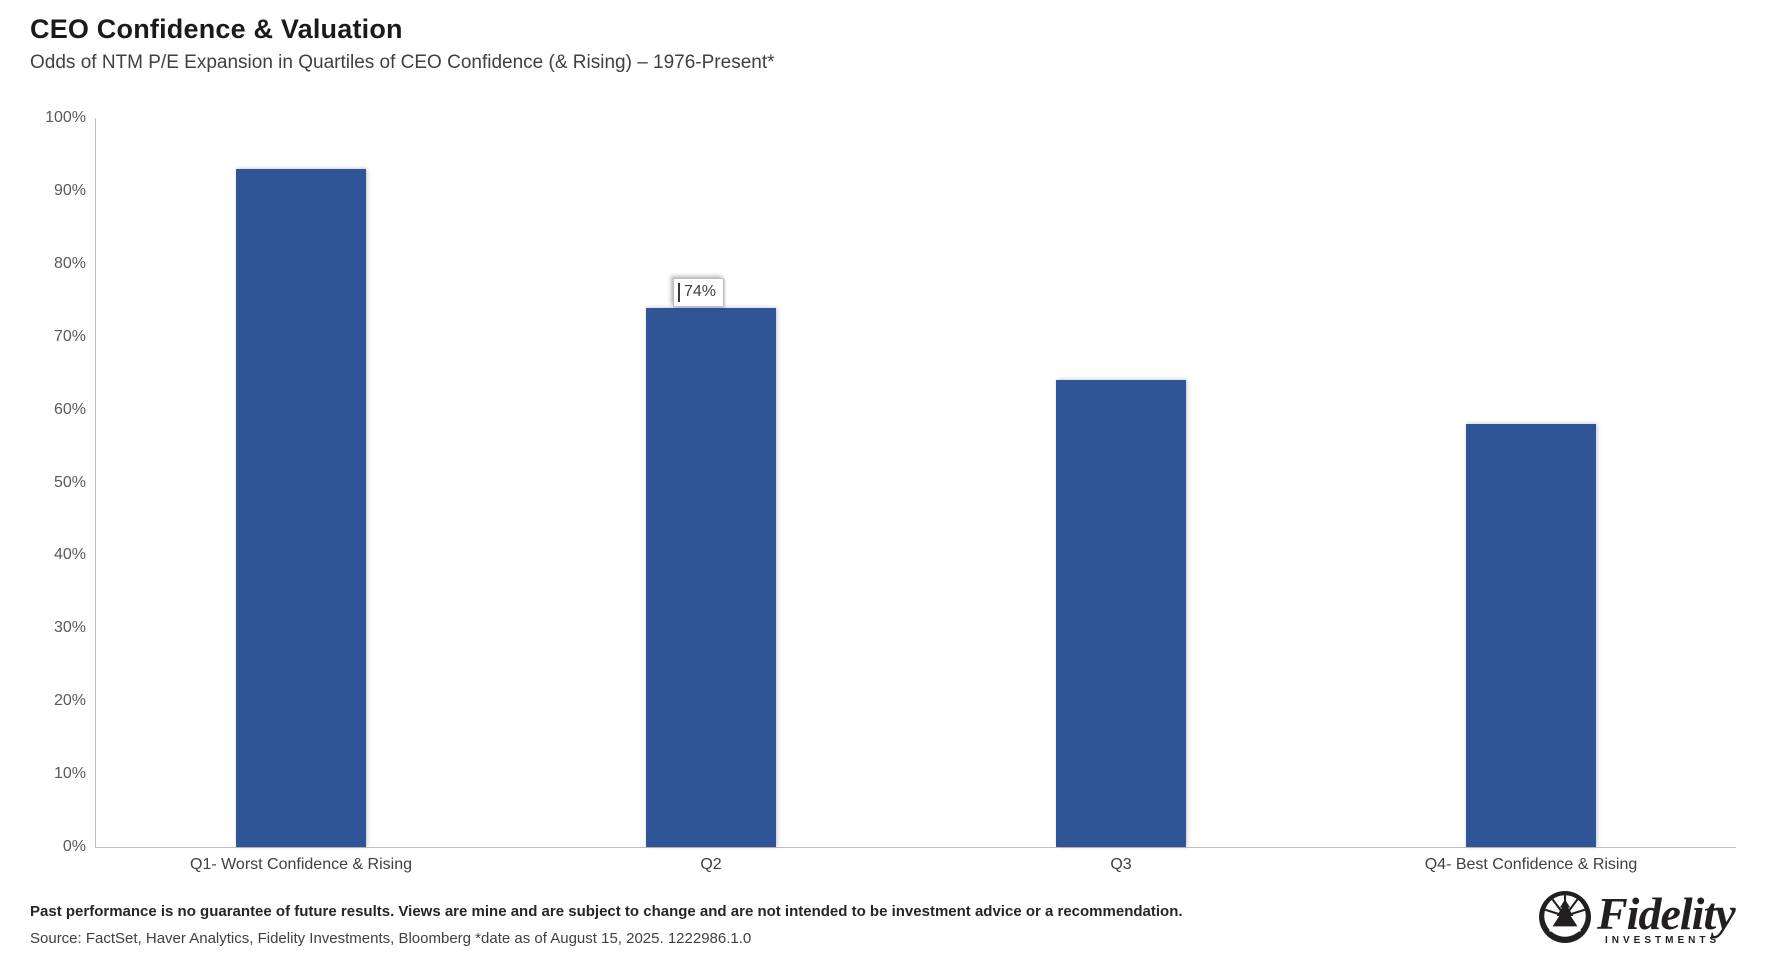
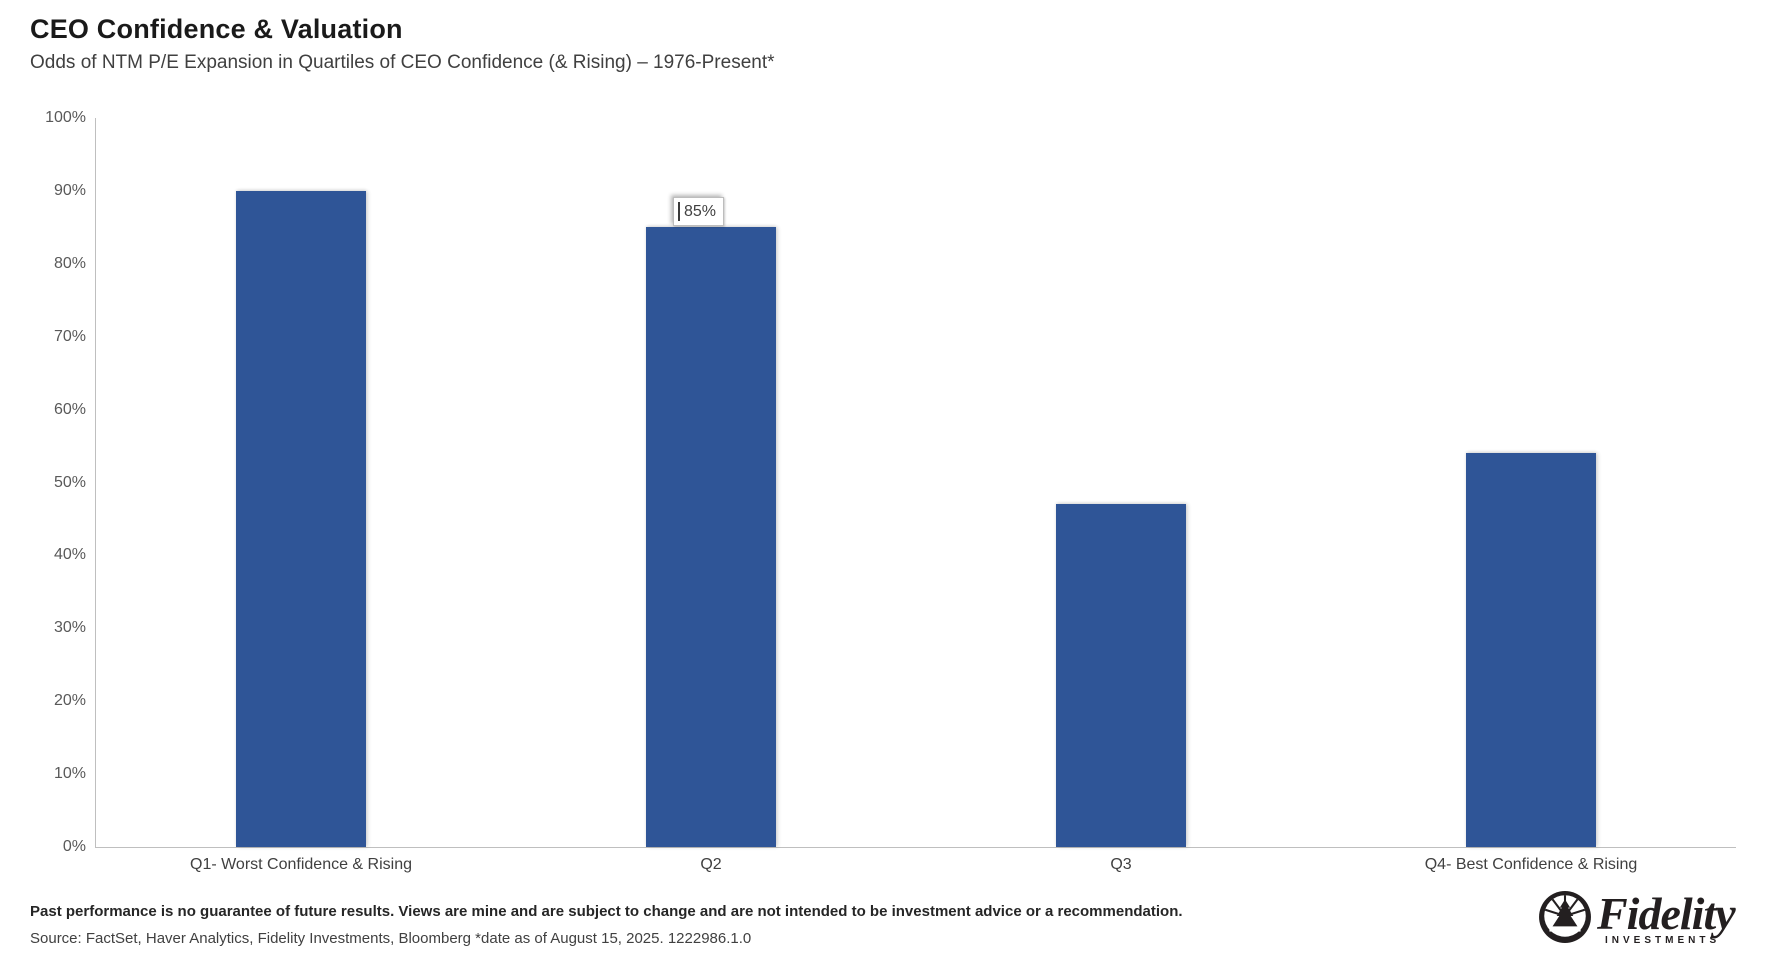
Q1- Worst Confidence & Rising: 93% -> 90%
Q2: 74% -> 85%
Q3: 64% -> 47%
Q4- Best Confidence & Rising: 58% -> 54%
